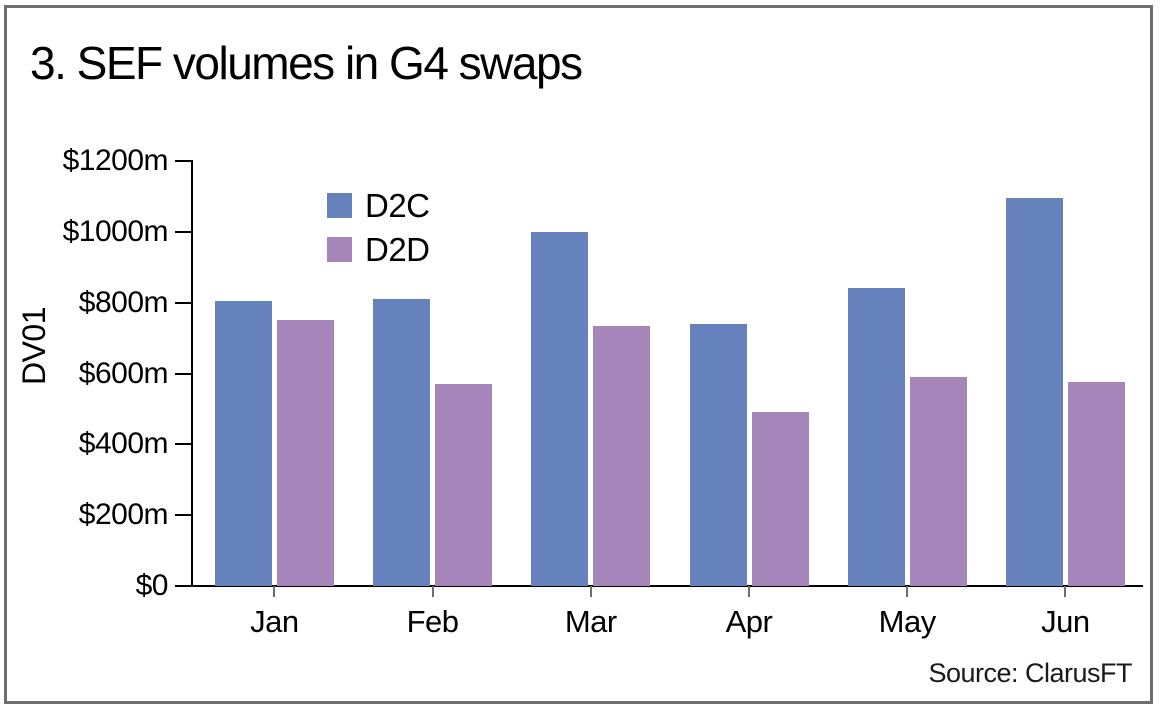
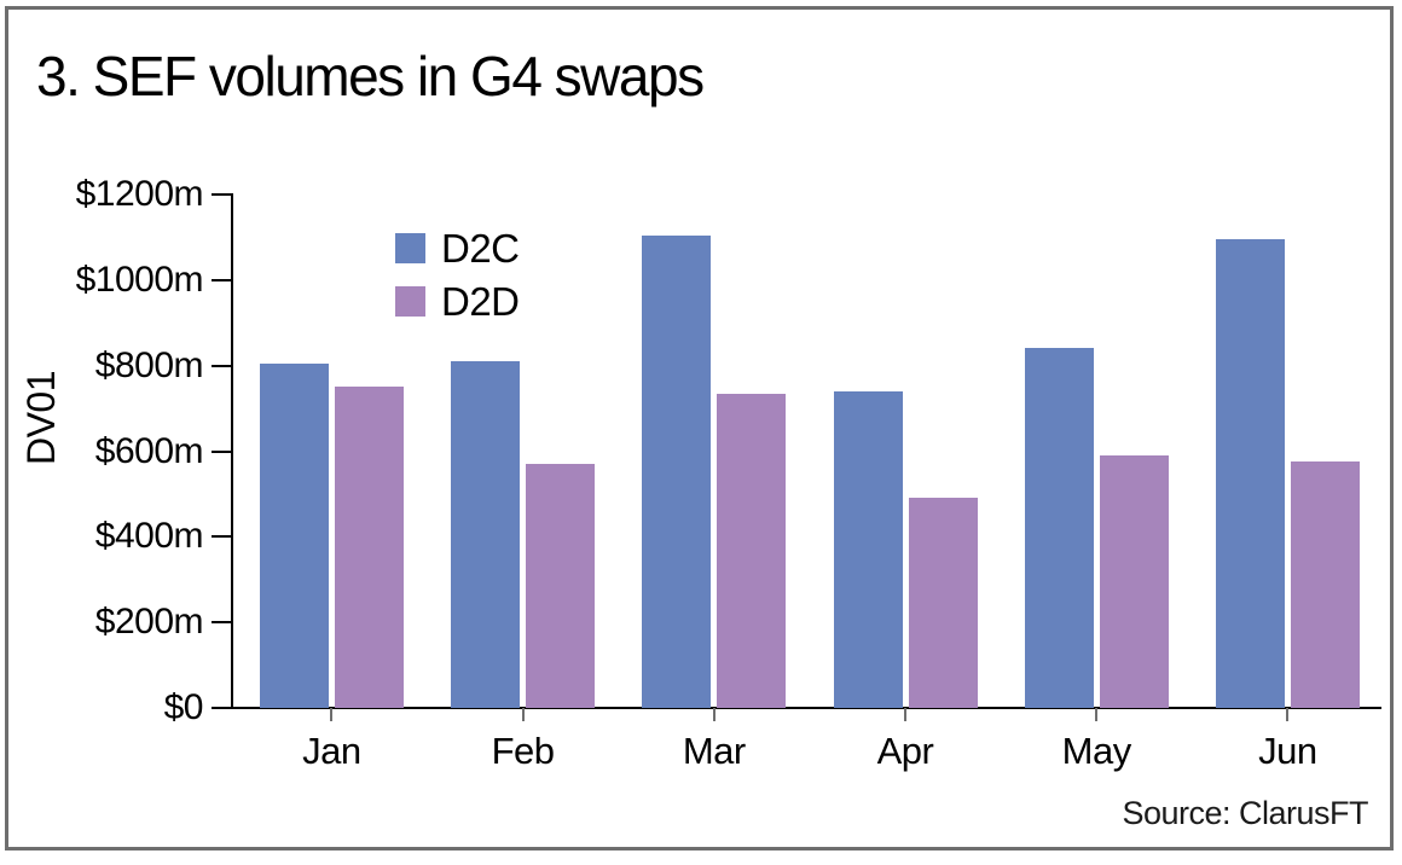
D2C/Mar: $1000m -> $1100m
